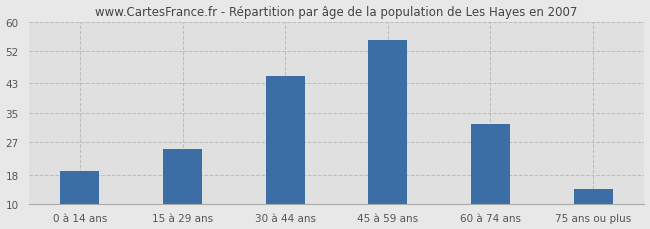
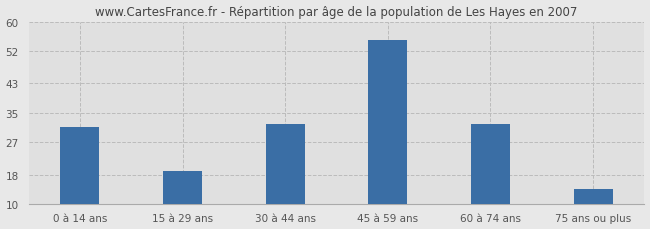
0 à 14 ans: 19 -> 31
15 à 29 ans: 25 -> 19
30 à 44 ans: 45 -> 32
